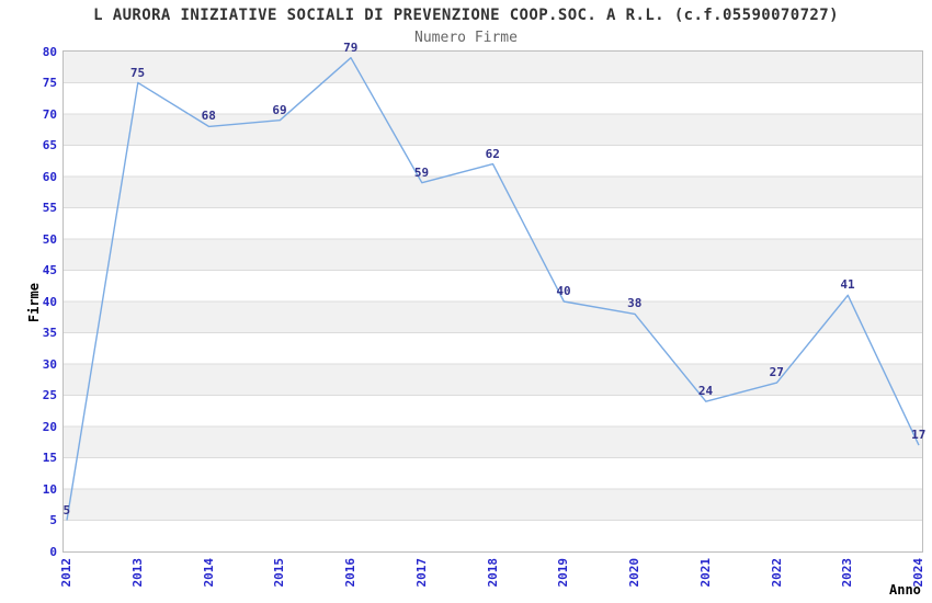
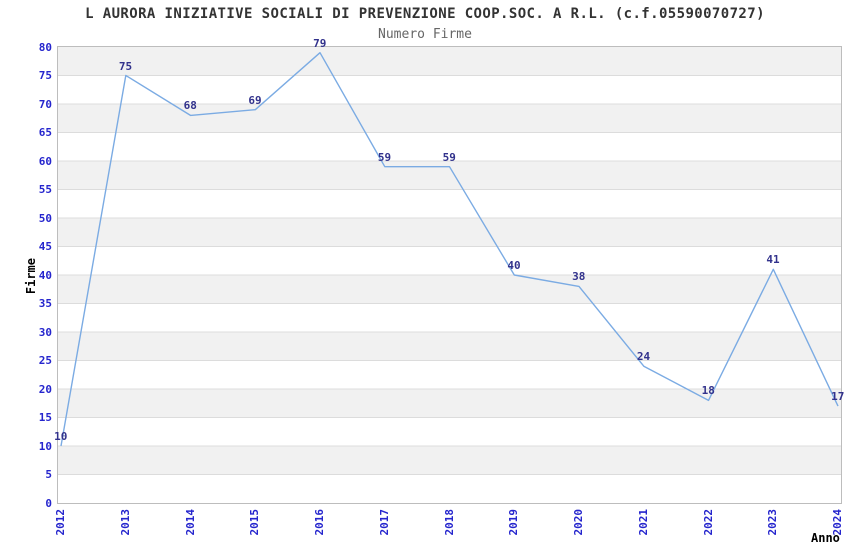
2012: 5 -> 10
2018: 62 -> 59
2022: 27 -> 18
